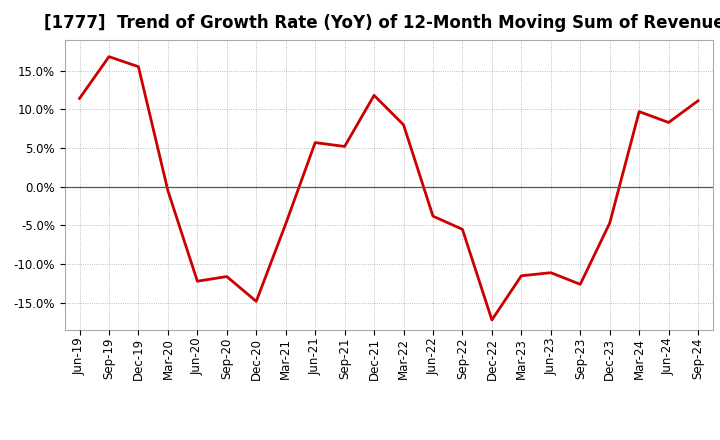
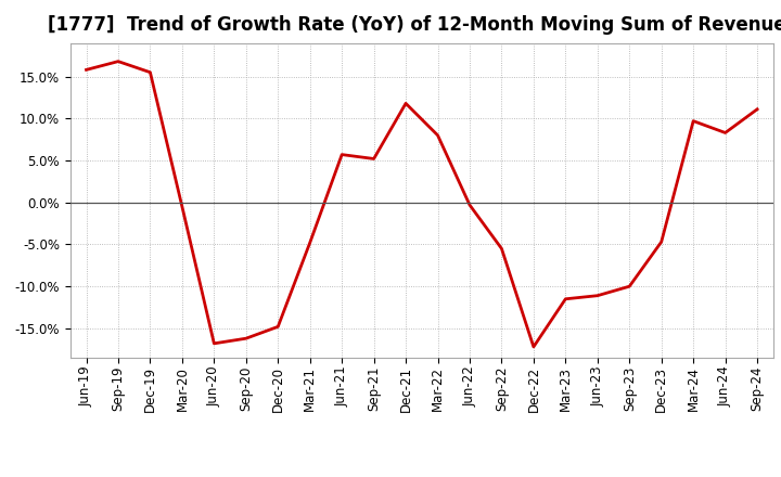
Jun-19: 11.4% -> 15.8%
Jun-20: -12.2% -> -16.8%
Sep-20: -11.6% -> -16.2%
Jun-22: -3.8% -> -0.3%
Sep-23: -12.6% -> -10.0%
